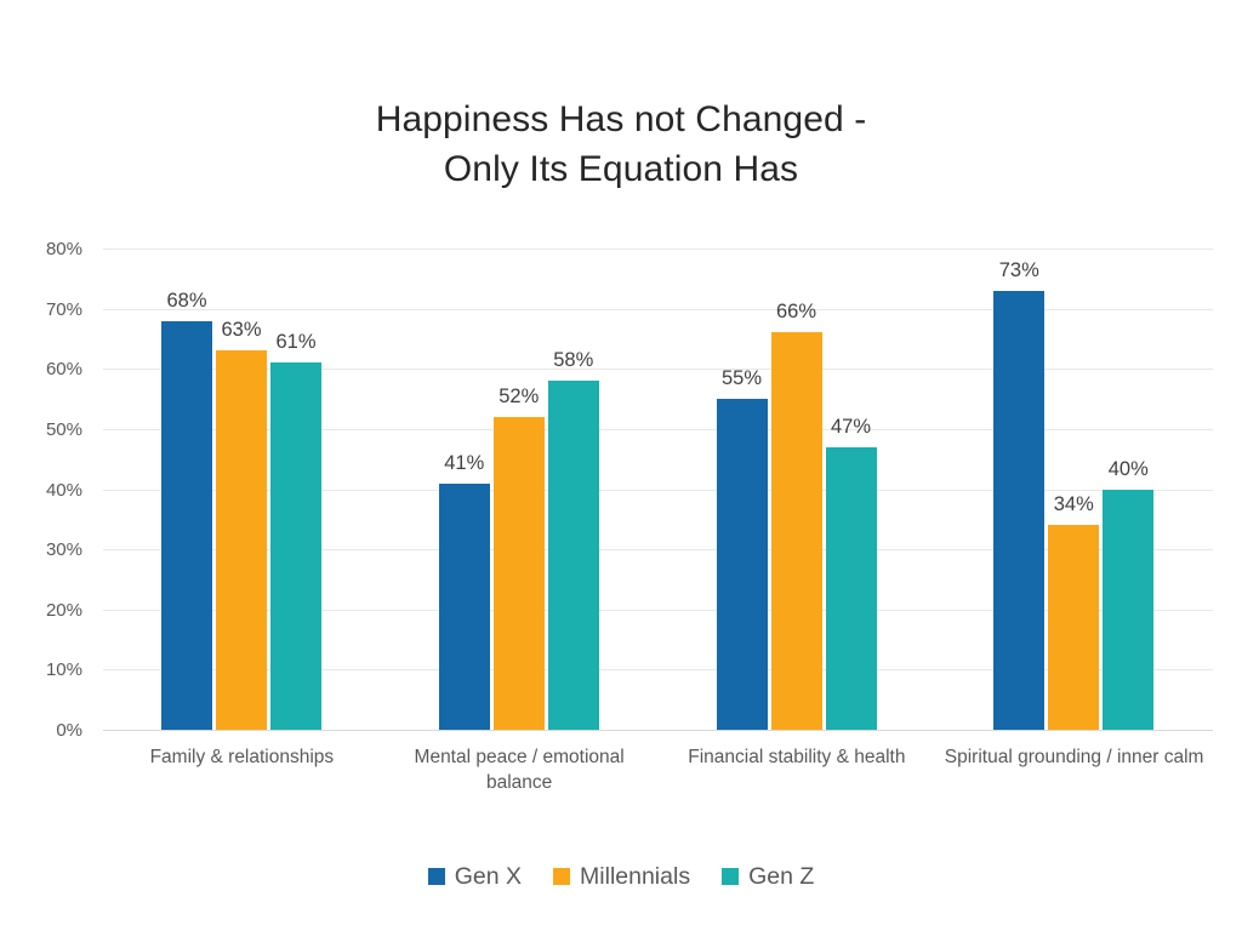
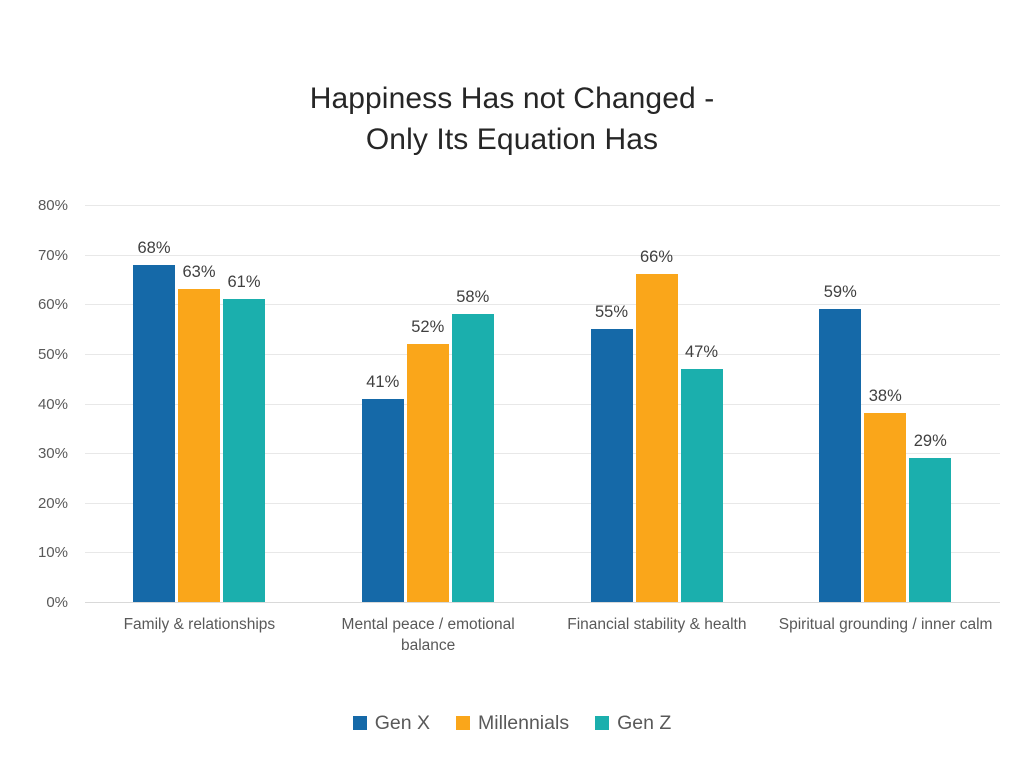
Gen X/Spiritual grounding / inner calm: 73% -> 59%
Millennials/Spiritual grounding / inner calm: 34% -> 38%
Gen Z/Spiritual grounding / inner calm: 40% -> 29%
